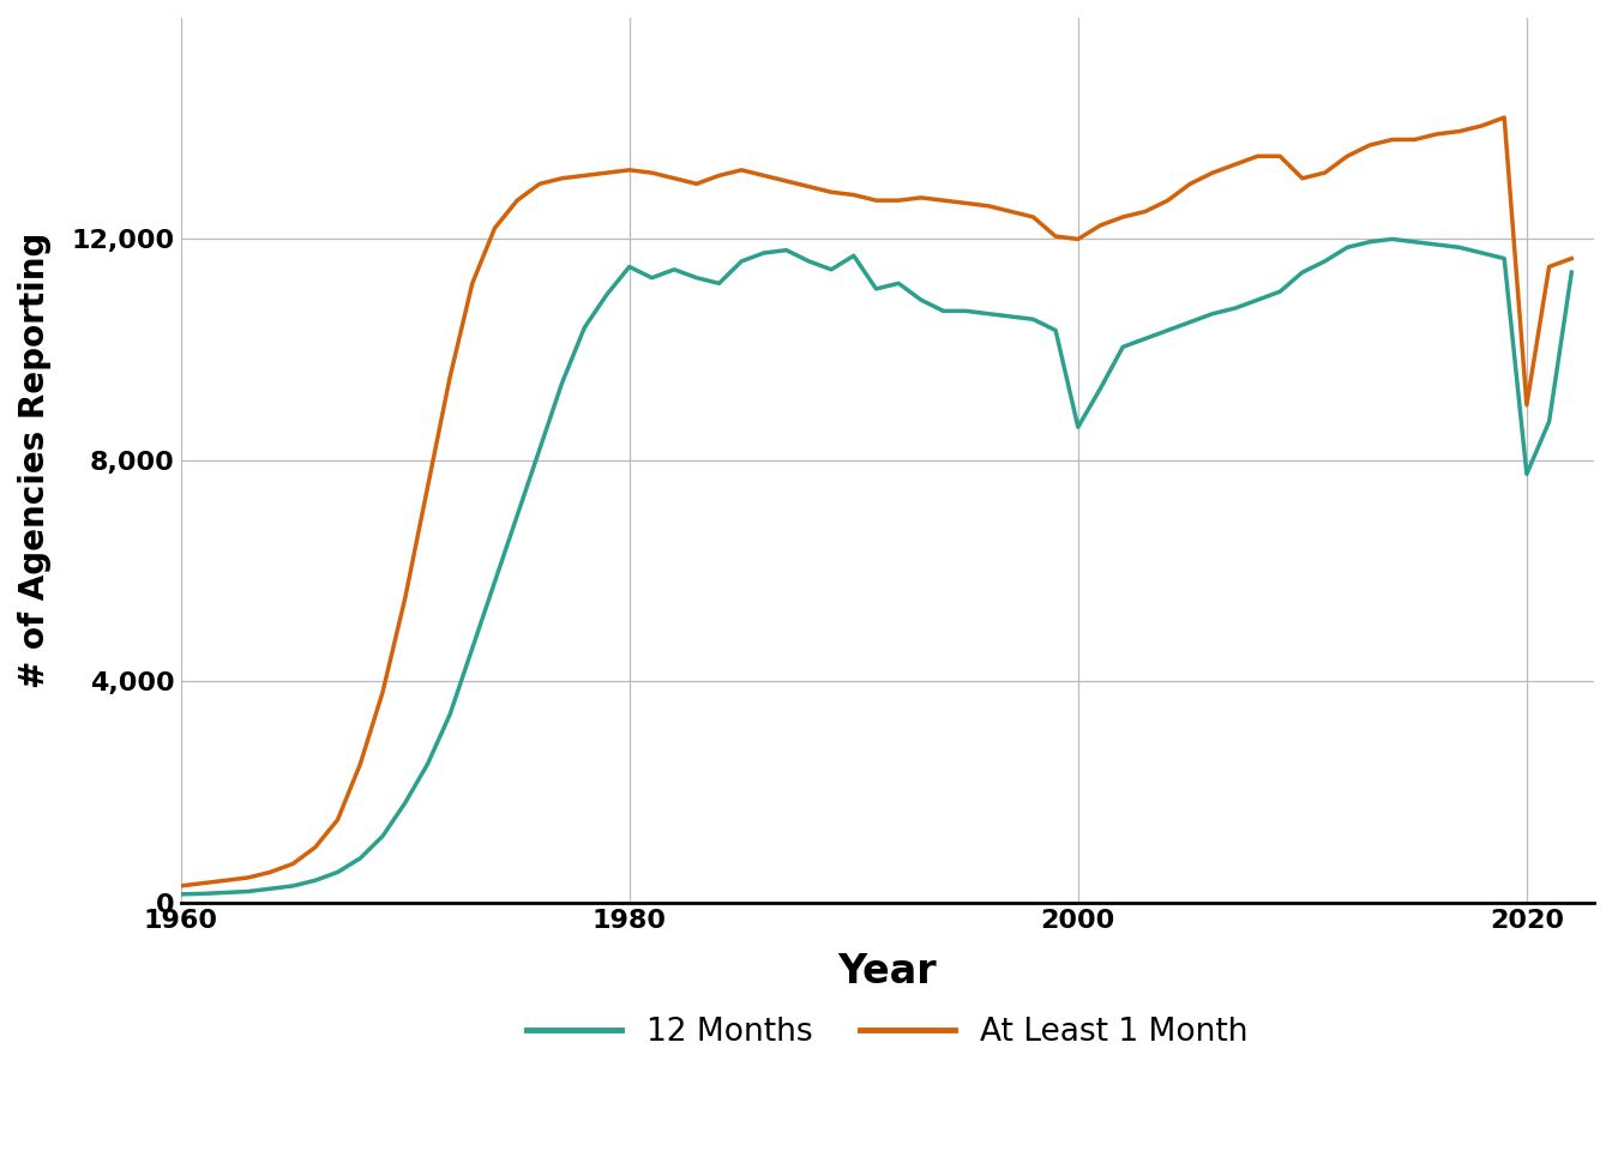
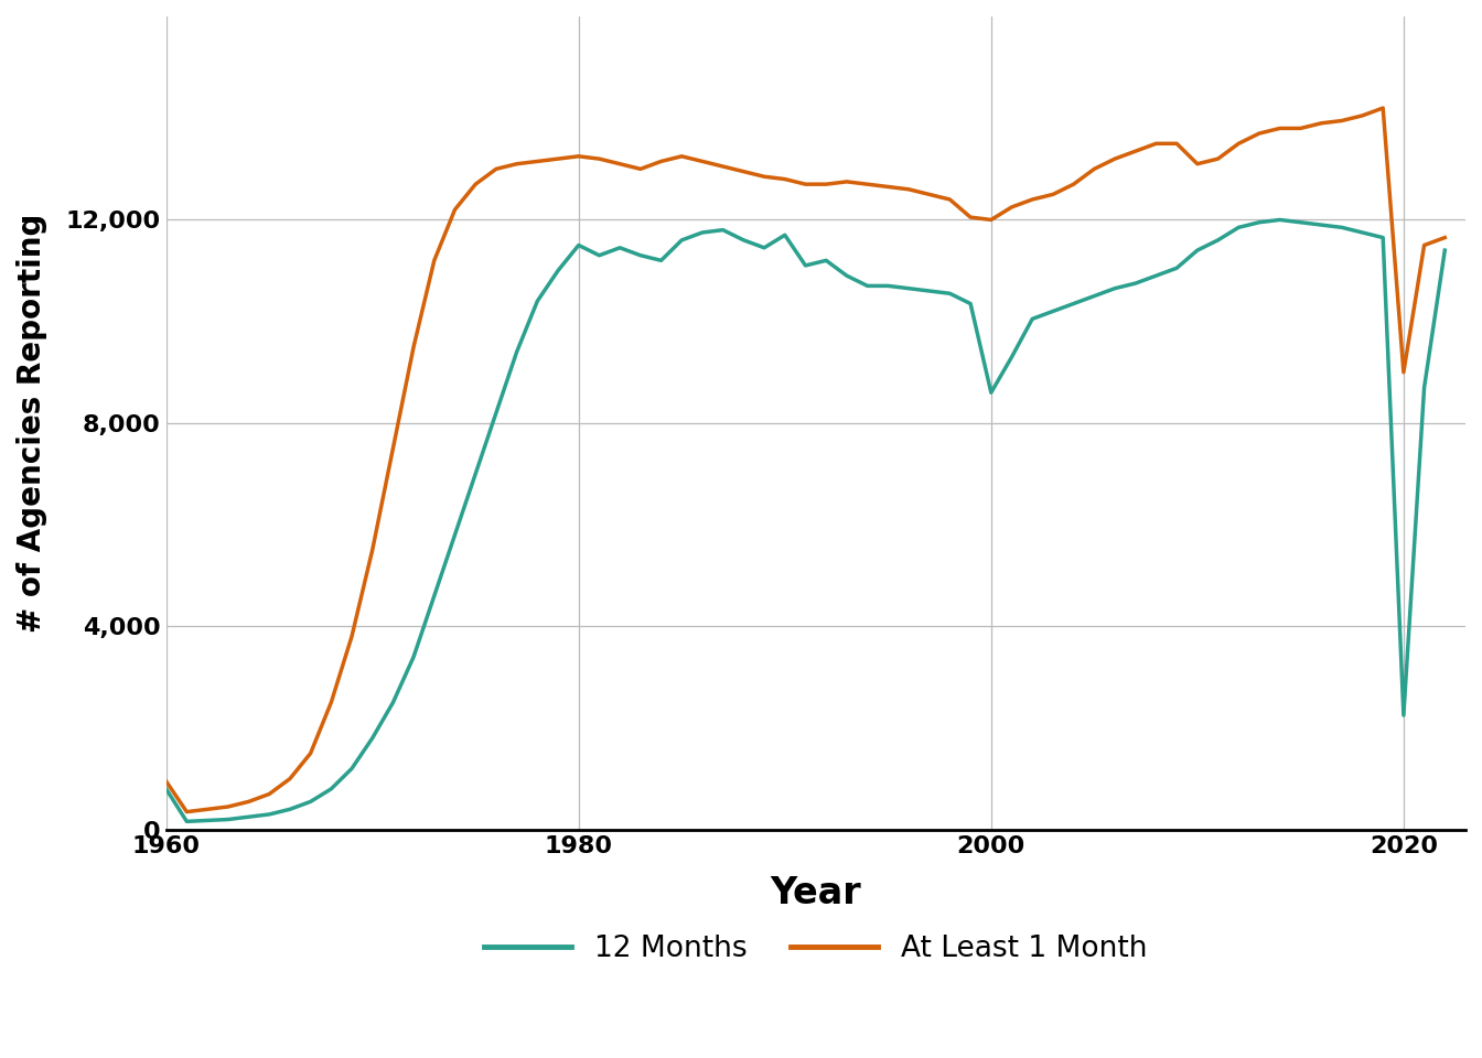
12 Months/1960: 150 -> 800
At Least 1 Month/1960: 300 -> 950
12 Months/2020: 7,750 -> 2,250
